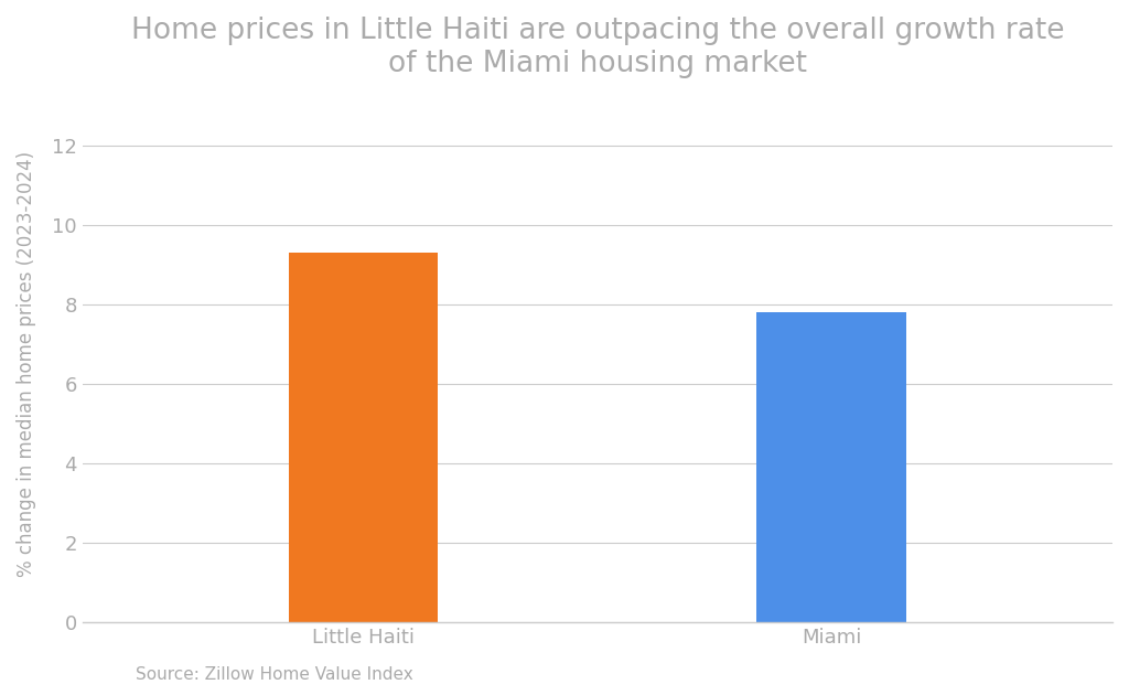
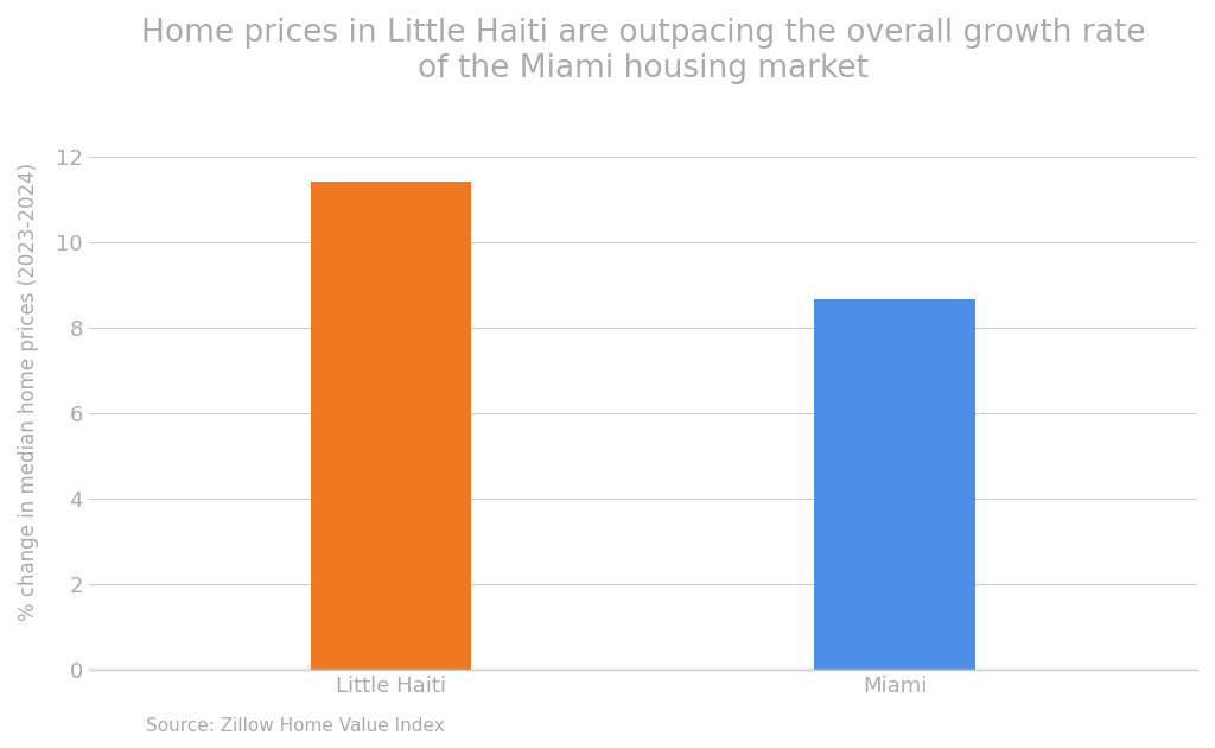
Little Haiti: 9.30 -> 11.40
Miami: 7.80 -> 8.65
